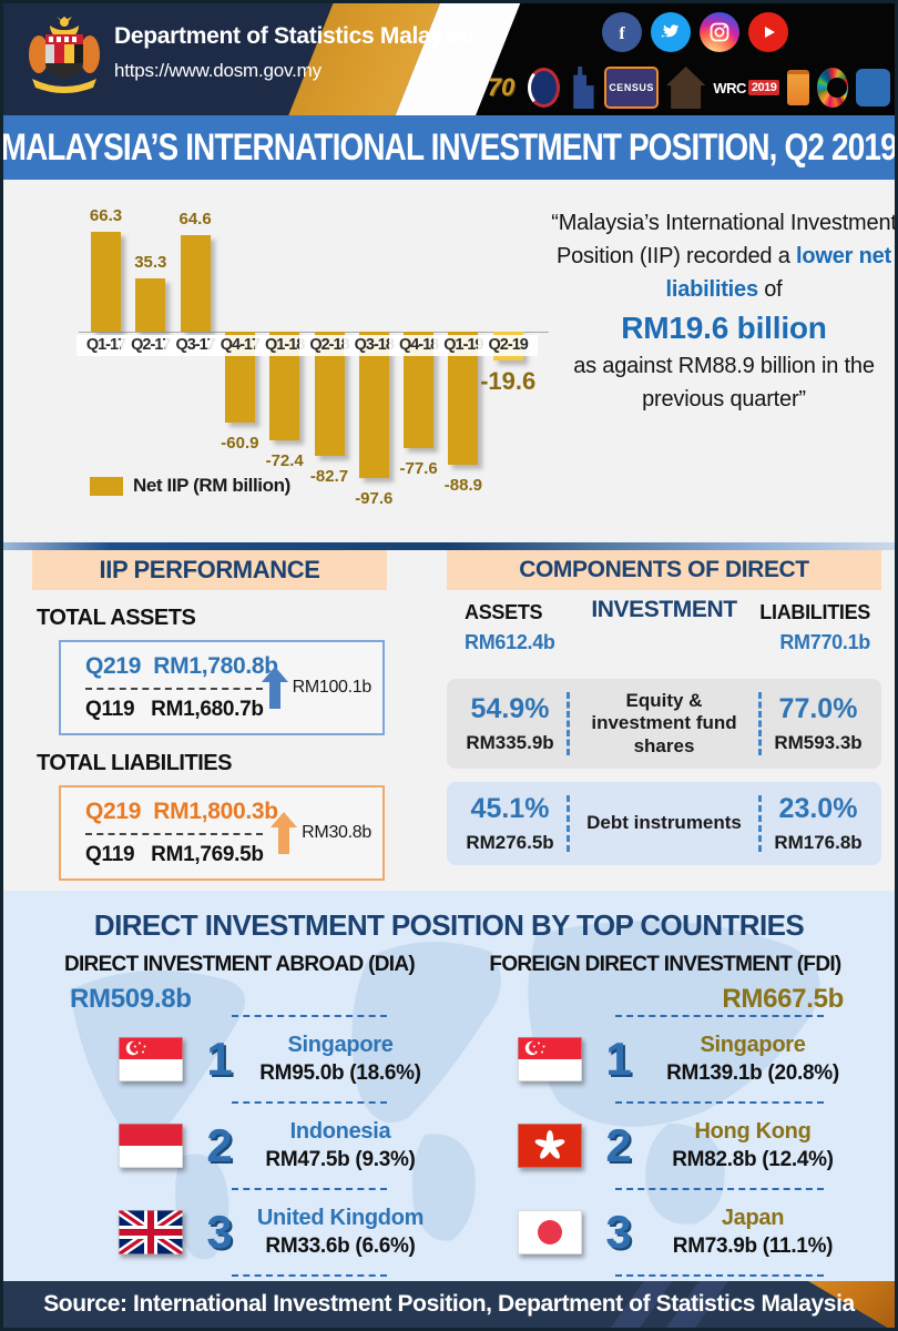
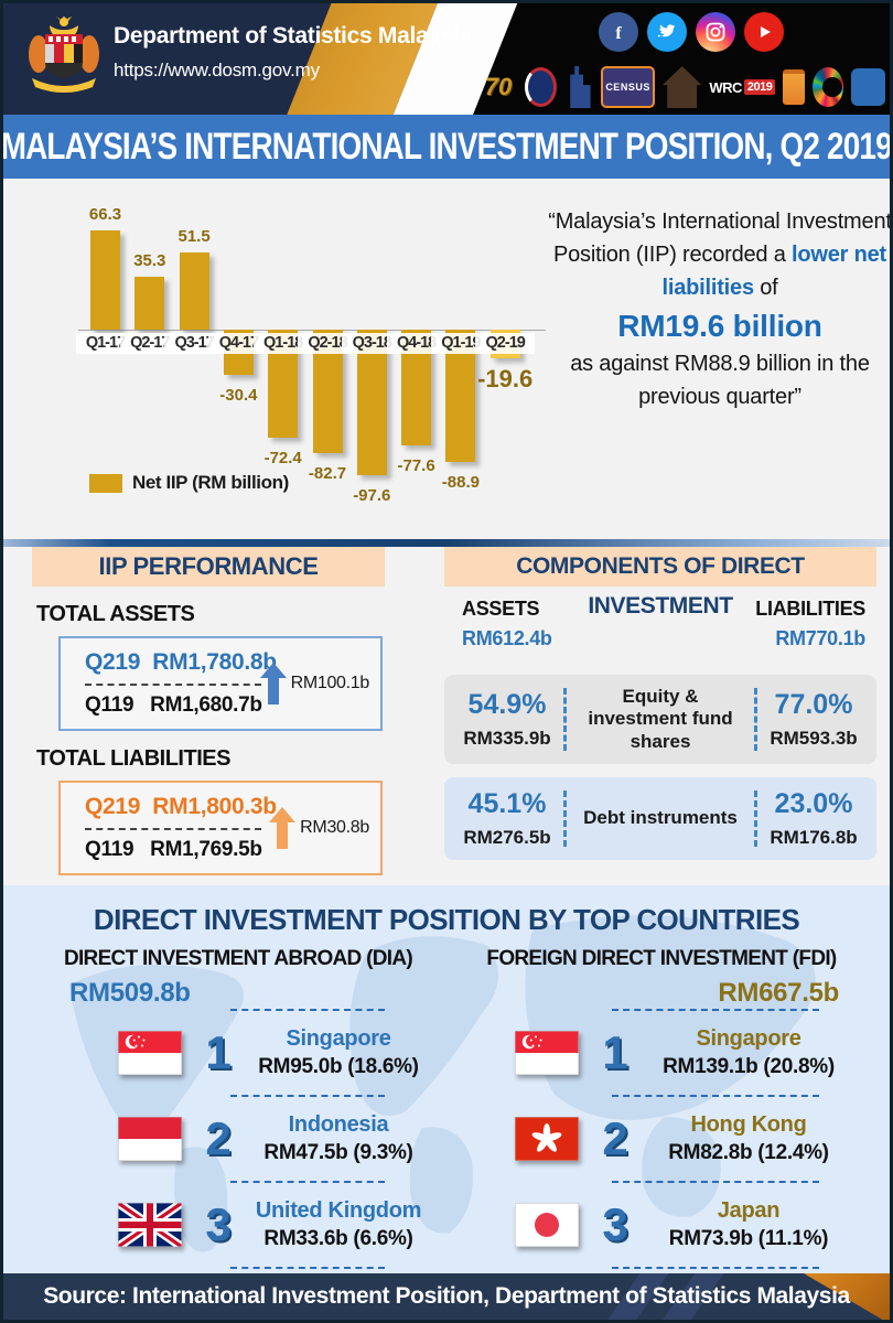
Q3-17: 64.6 -> 51.5
Q4-17: -60.9 -> -30.4
